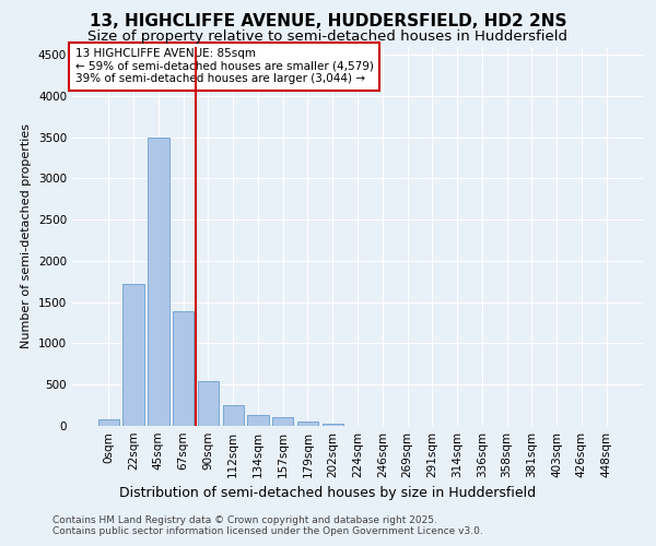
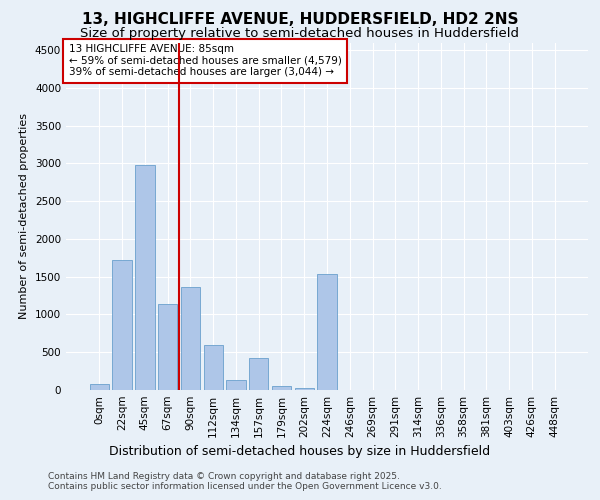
45sqm: 3500 -> 2980
67sqm: 1390 -> 1140
90sqm: 540 -> 1360
112sqm: 240 -> 600
157sqm: 100 -> 420
224sqm: 0 -> 1540
